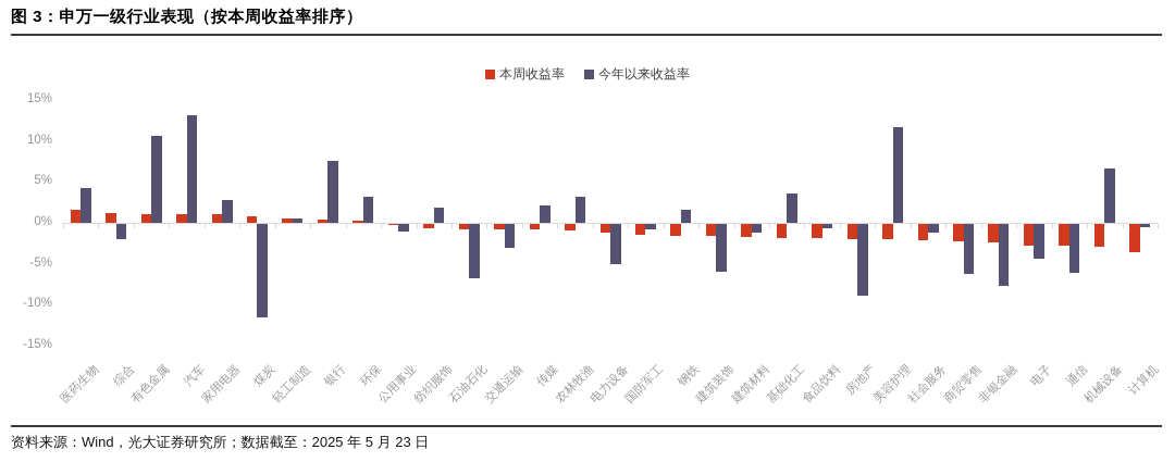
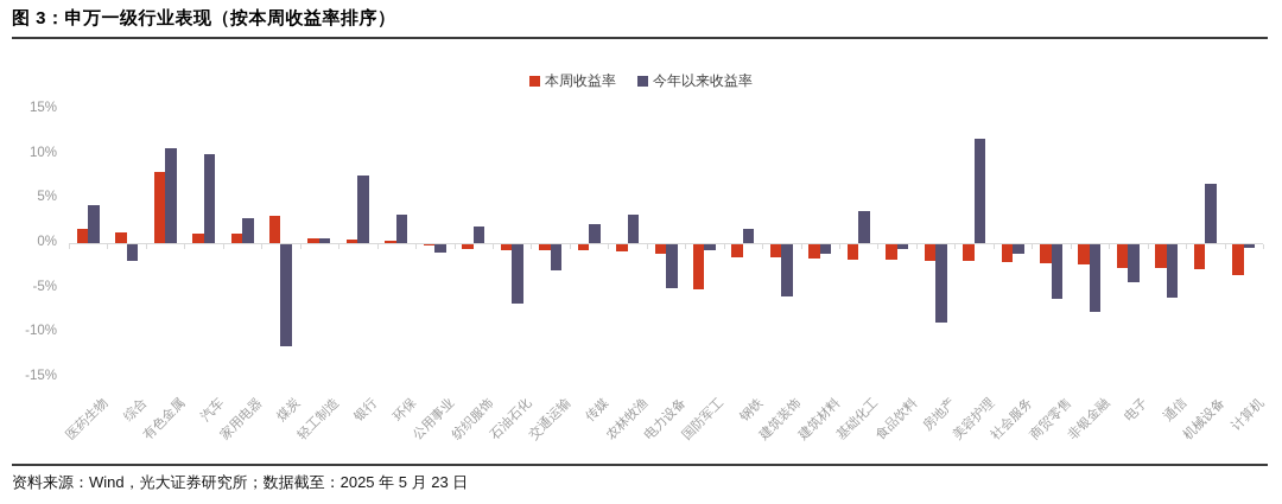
本周收益率/有色金属: 1% -> 8%
今年以来收益率/汽车: 13% -> 10%
本周收益率/煤炭: 1% -> 3%
本周收益率/国防军工: -1% -> -5%
